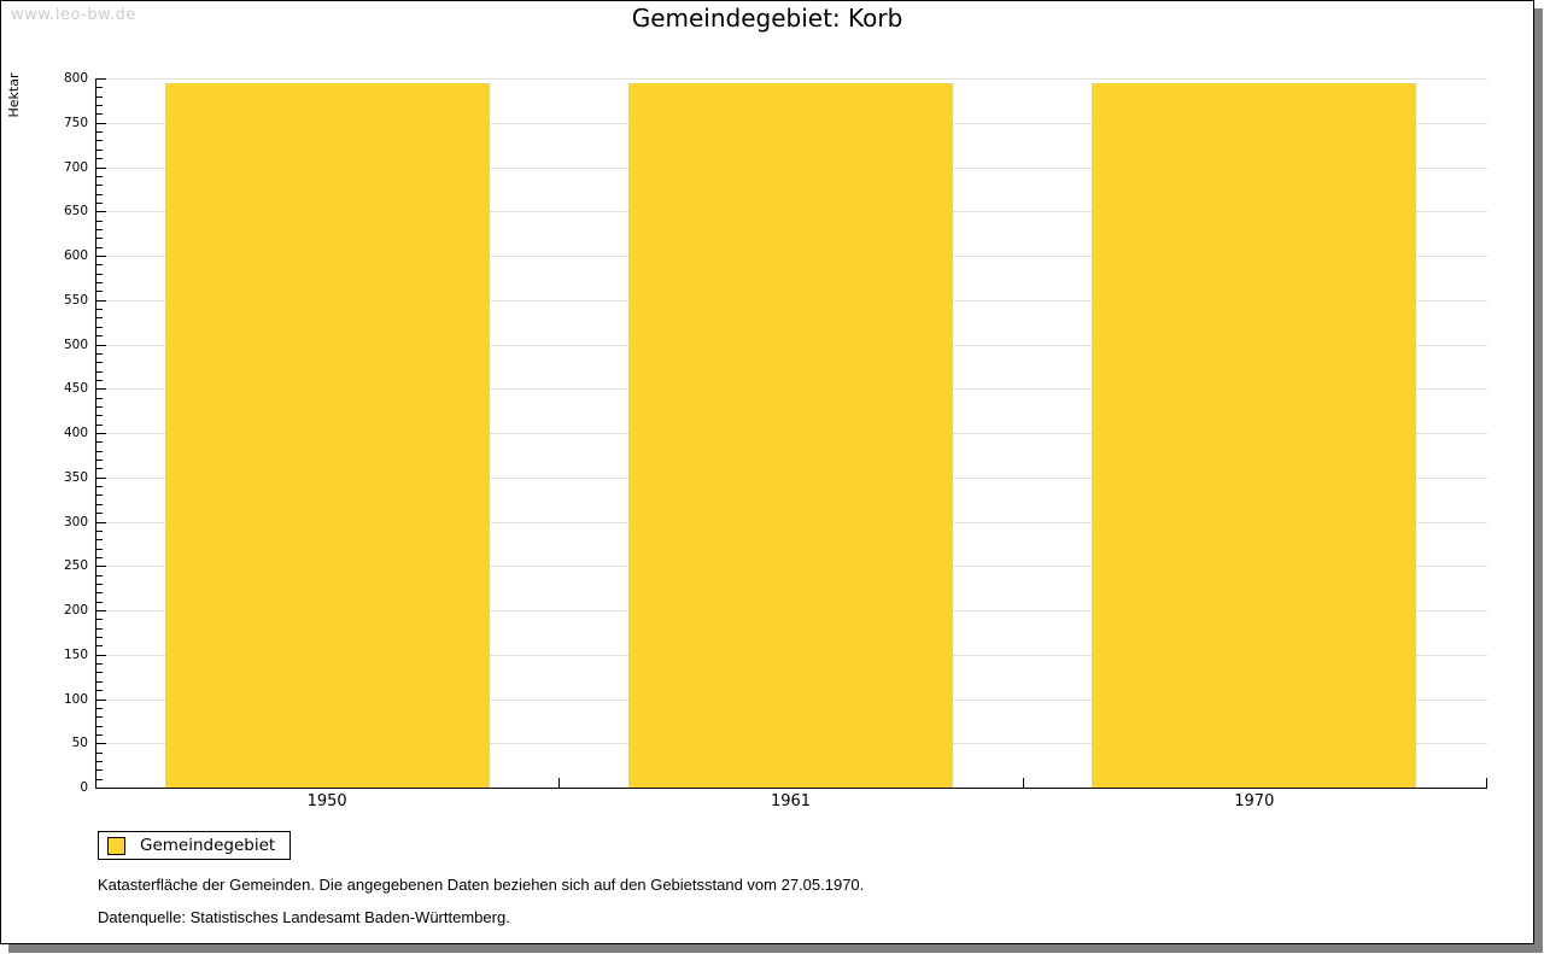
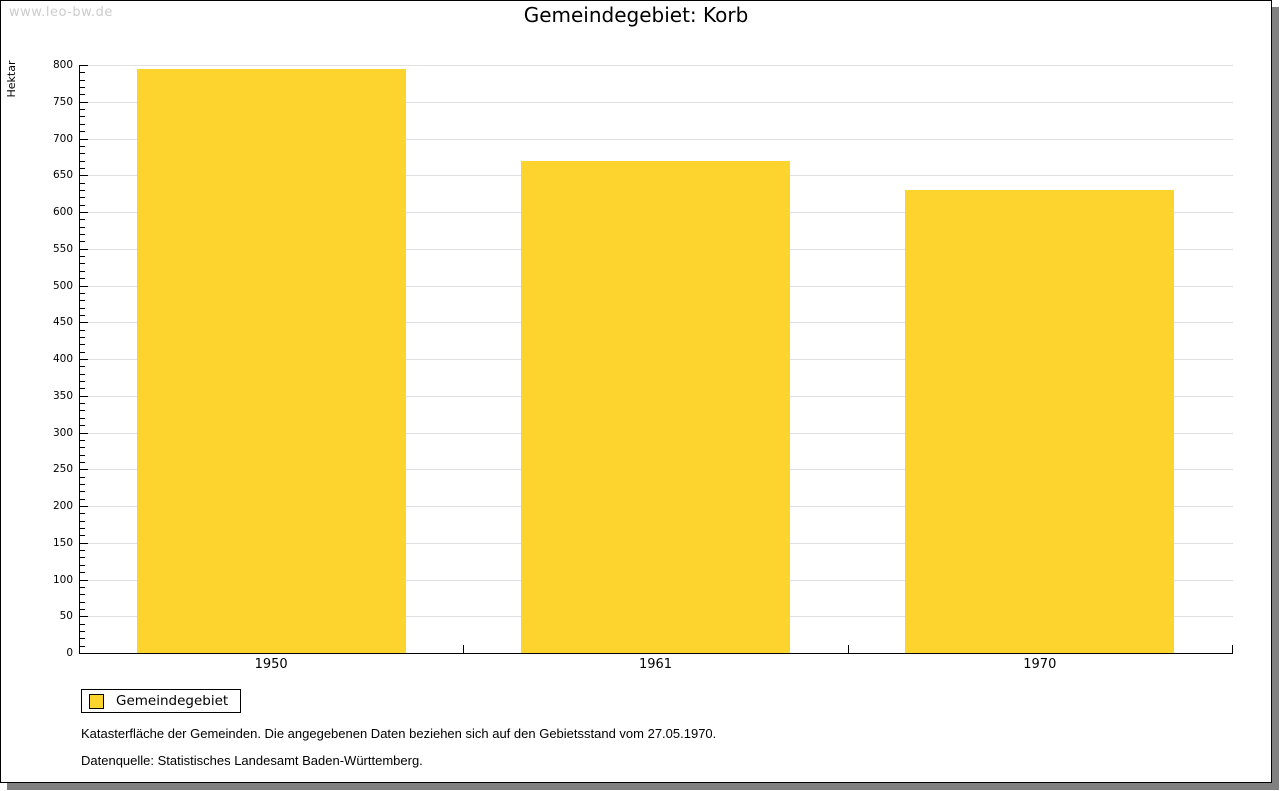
1961: 800 -> 670
1970: 800 -> 630
